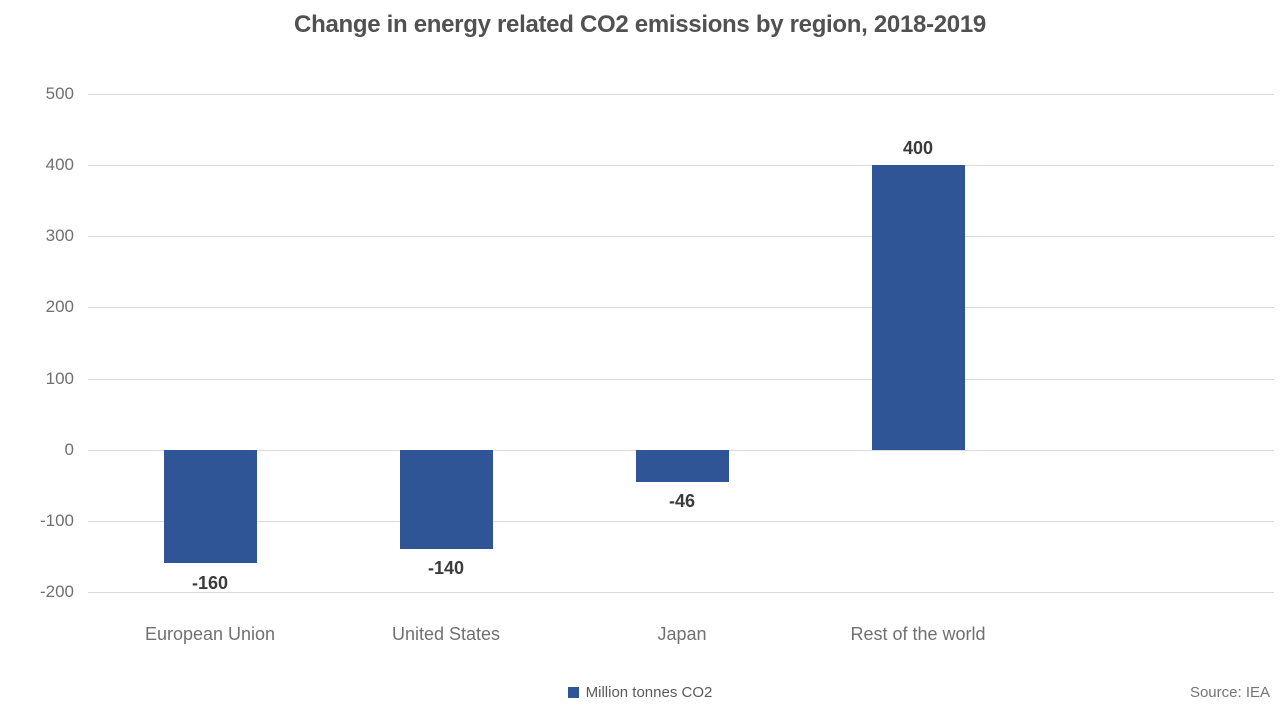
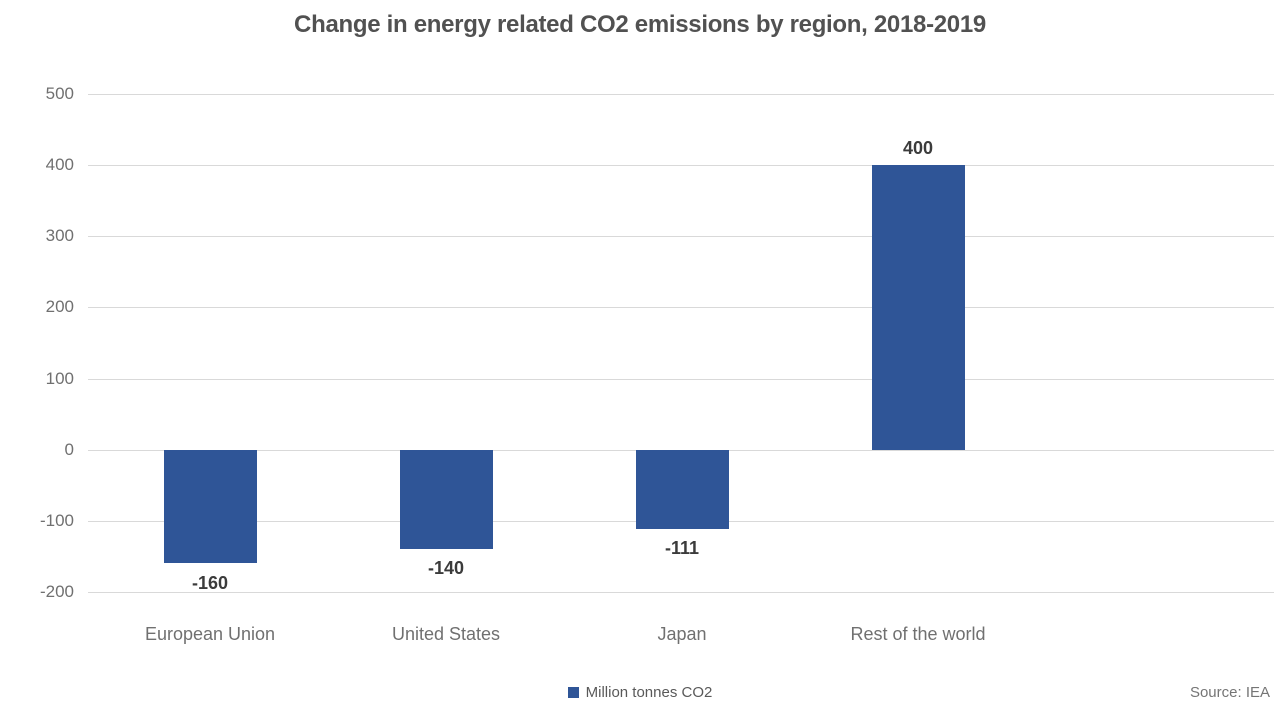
Japan: -46 -> -111
